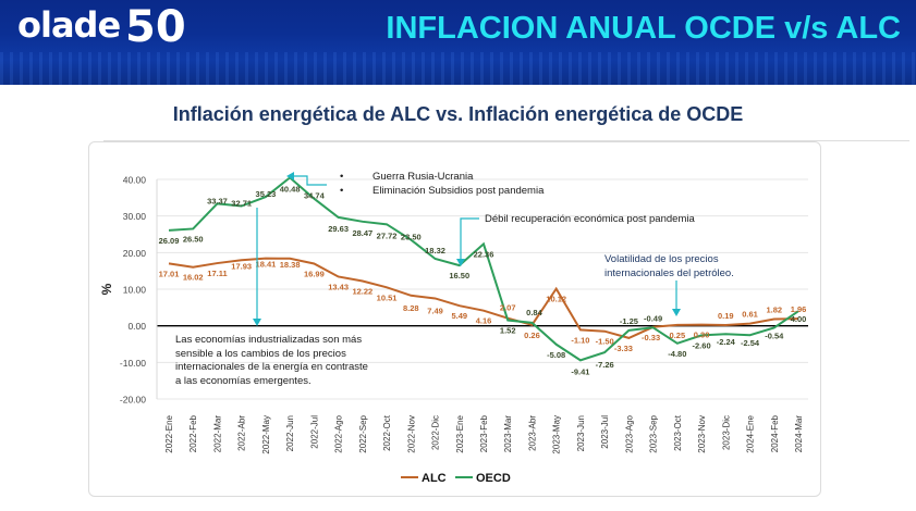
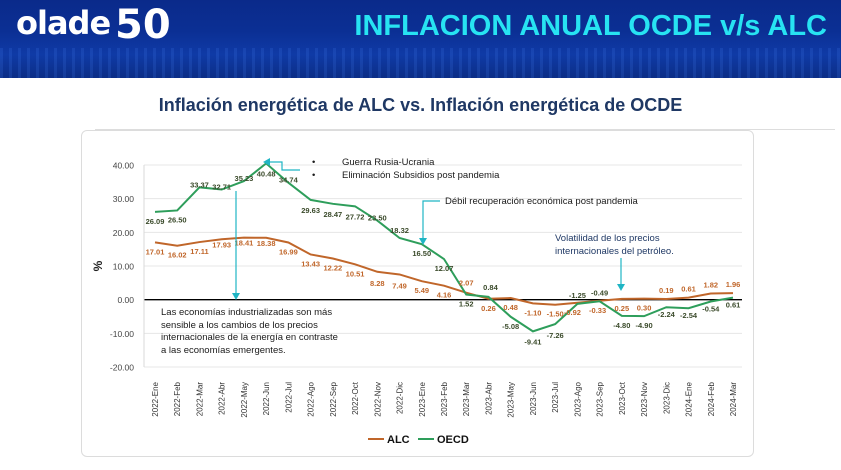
OECD/2023-Feb: 22.36 -> 12.07
ALC/2023-May: 10.12 -> 0.48
ALC/2023-Ago: -3.33 -> -0.92
OECD/2023-Nov: -2.60 -> -4.90
OECD/2024-Mar: 4.00 -> 0.61
